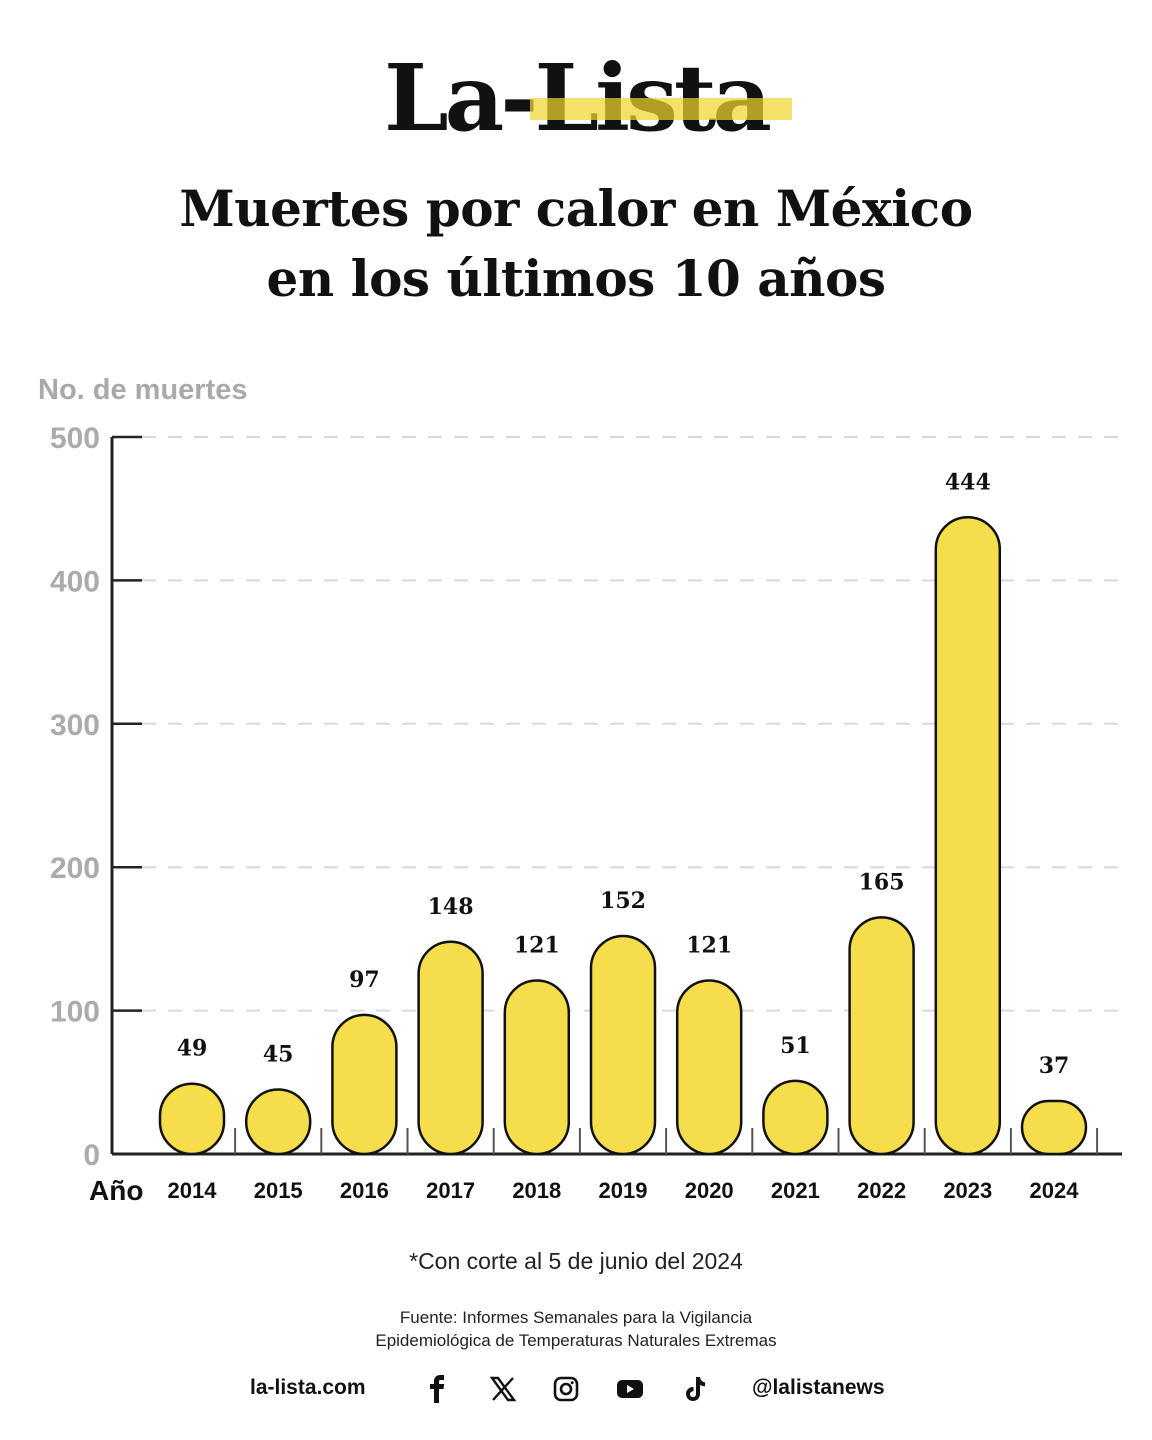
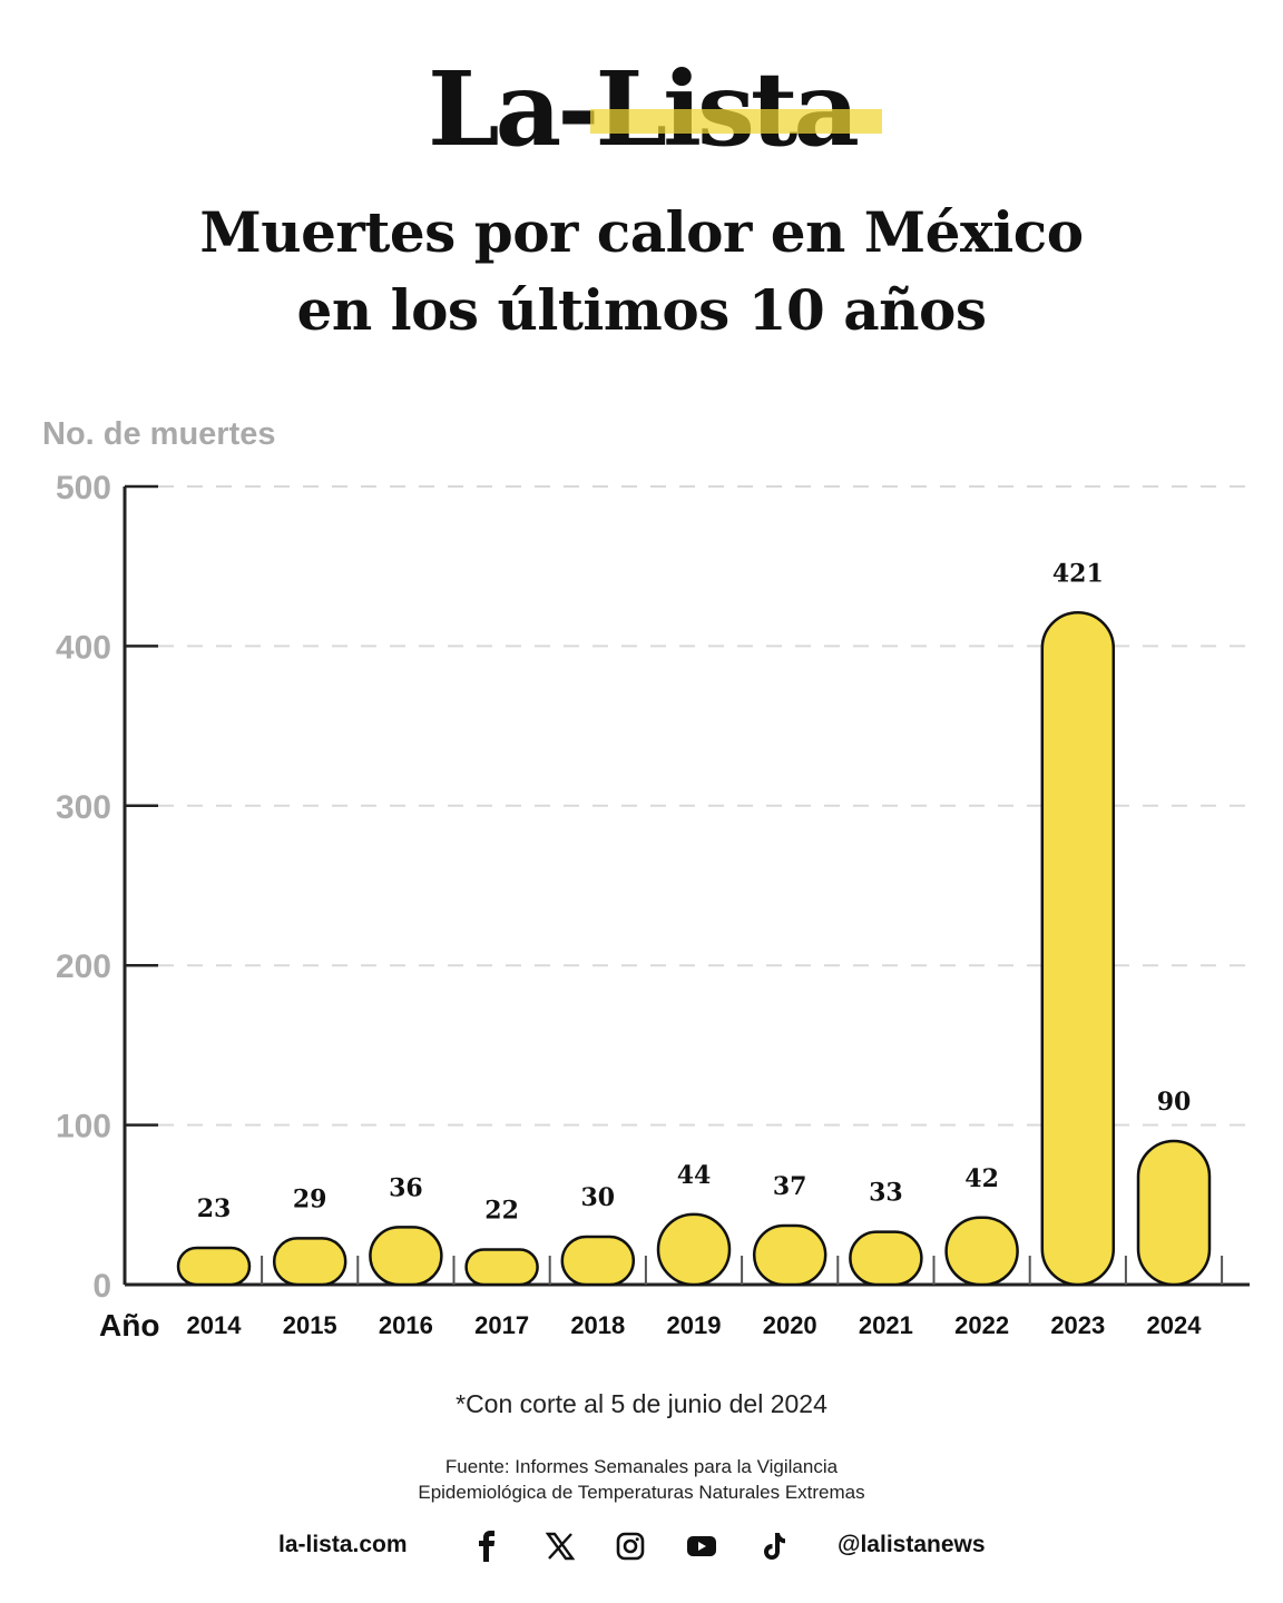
2014: 49 -> 23
2015: 45 -> 29
2016: 97 -> 36
2017: 148 -> 22
2018: 121 -> 30
2019: 152 -> 44
2020: 121 -> 37
2021: 51 -> 33
2022: 165 -> 42
2023: 444 -> 421
2024: 37 -> 90
